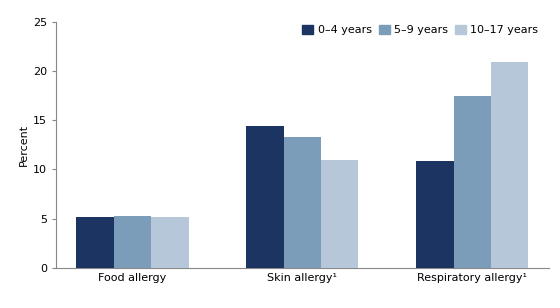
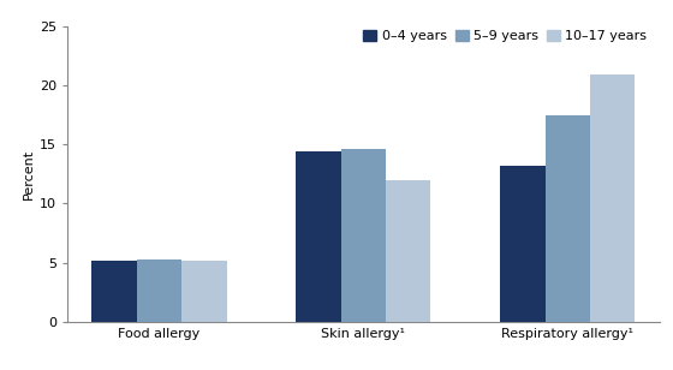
5–9 years/Skin allergy¹: 13.3 -> 14.6
10–17 years/Skin allergy¹: 11.0 -> 12.0
0–4 years/Respiratory allergy¹: 10.9 -> 13.2
